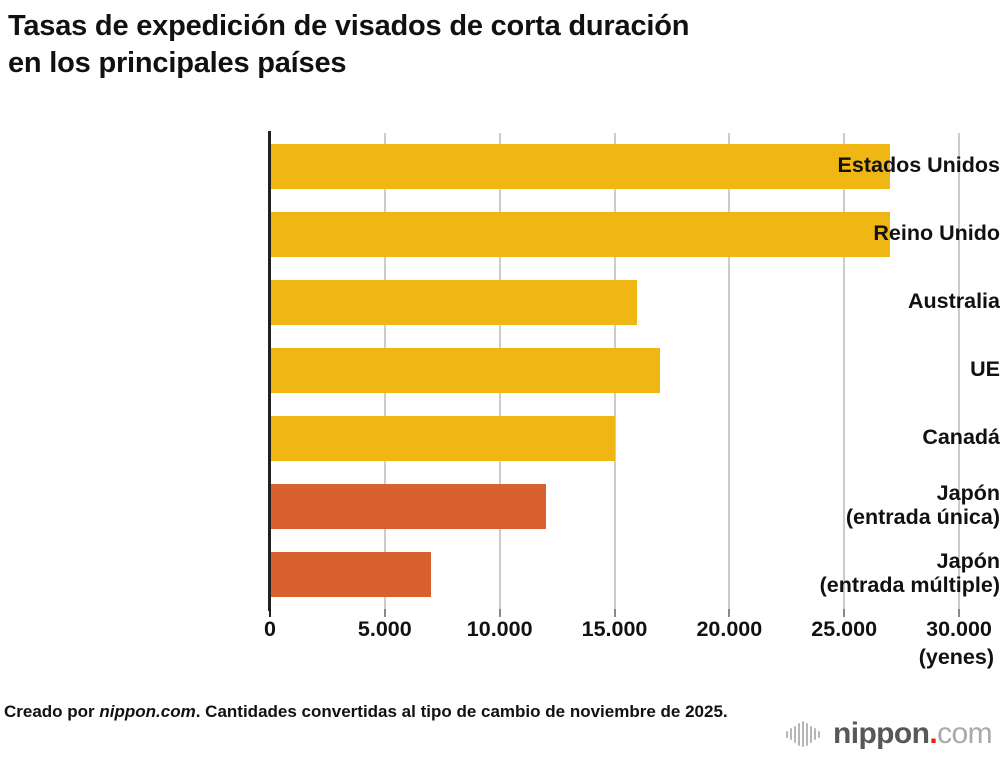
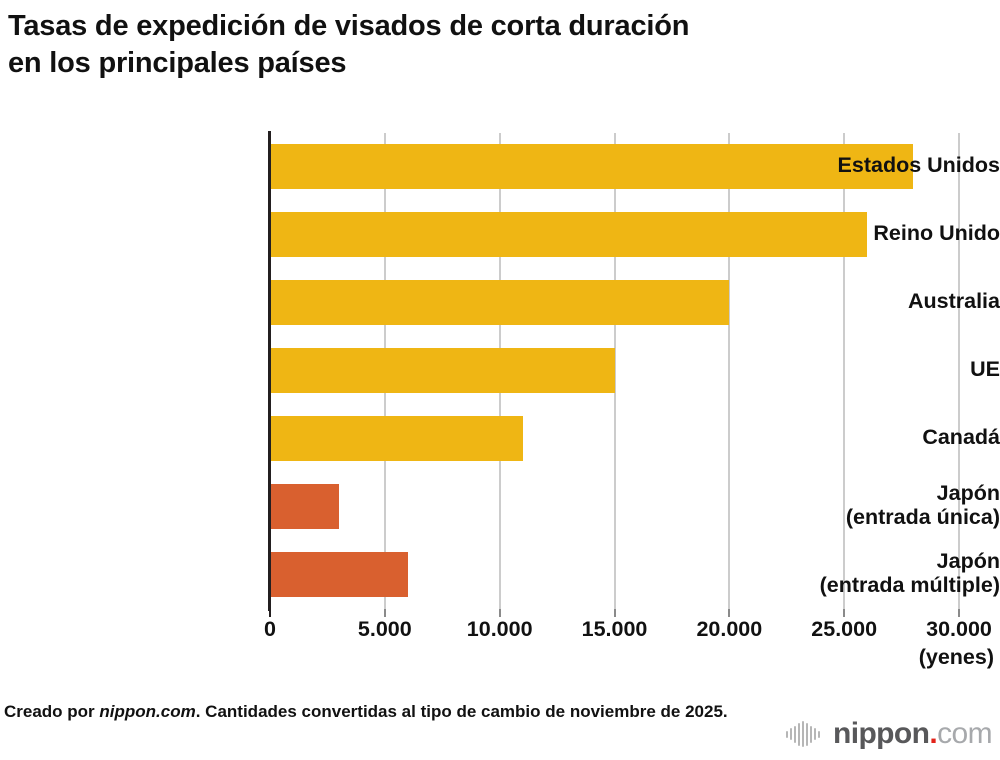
Estados Unidos: 27000 -> 28000
Reino Unido: 27000 -> 26000
Australia: 16000 -> 20000
UE: 17000 -> 15000
Canadá: 15000 -> 11000
Japón (entrada única): 12000 -> 3000
Japón (entrada múltiple): 7000 -> 6000
